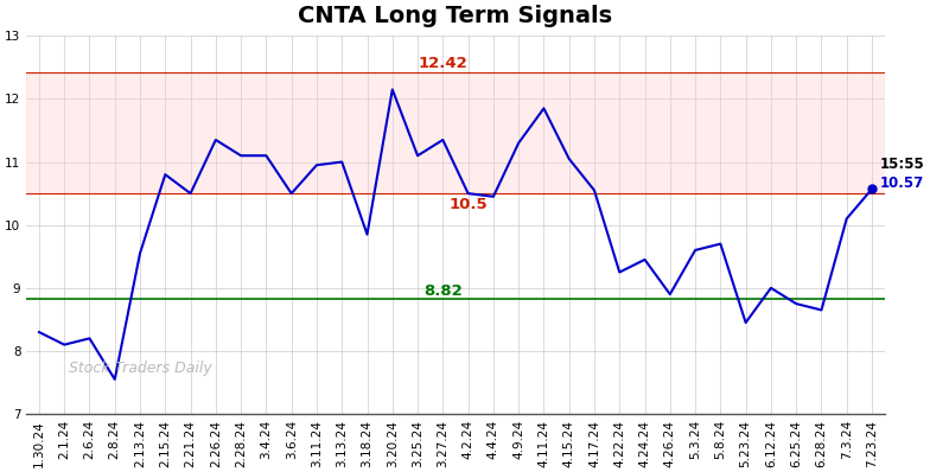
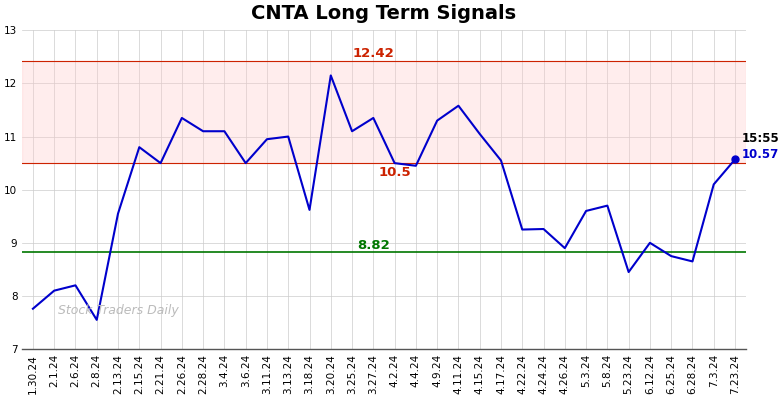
1.30.24: 8.30 -> 7.76
3.18.24: 9.85 -> 9.62
4.11.24: 11.85 -> 11.58
4.24.24: 9.45 -> 9.26
